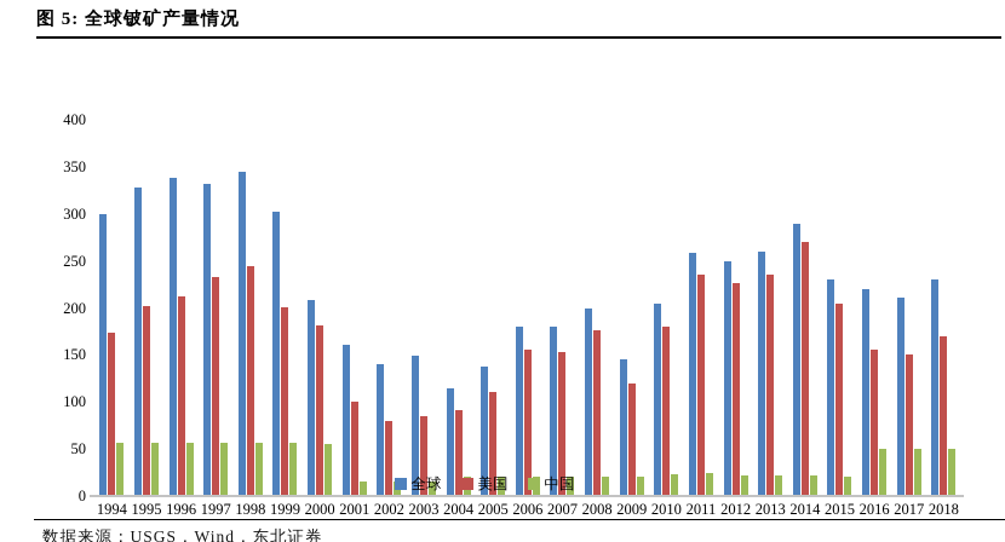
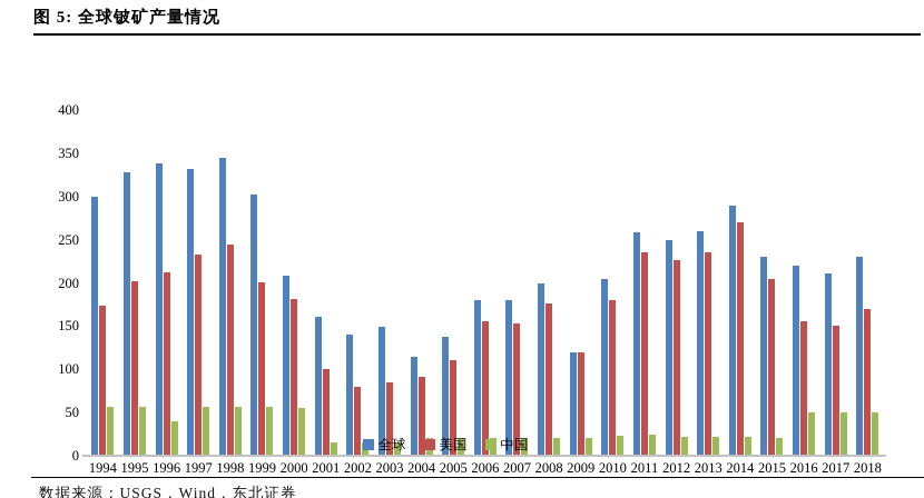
中国/1996: 60 -> 40
全球/2009: 140 -> 120
